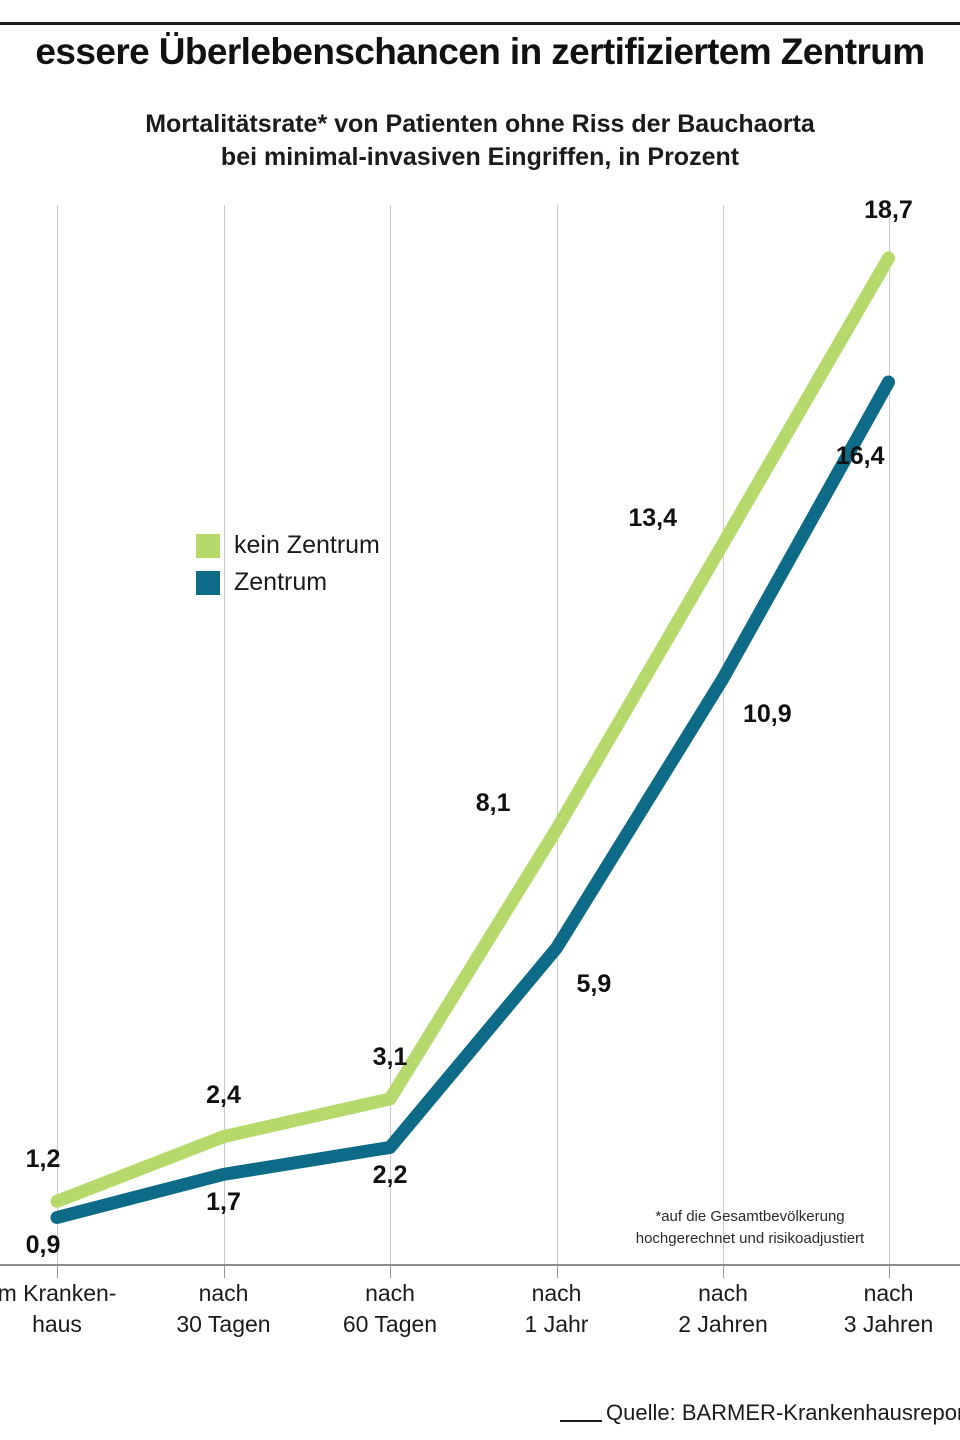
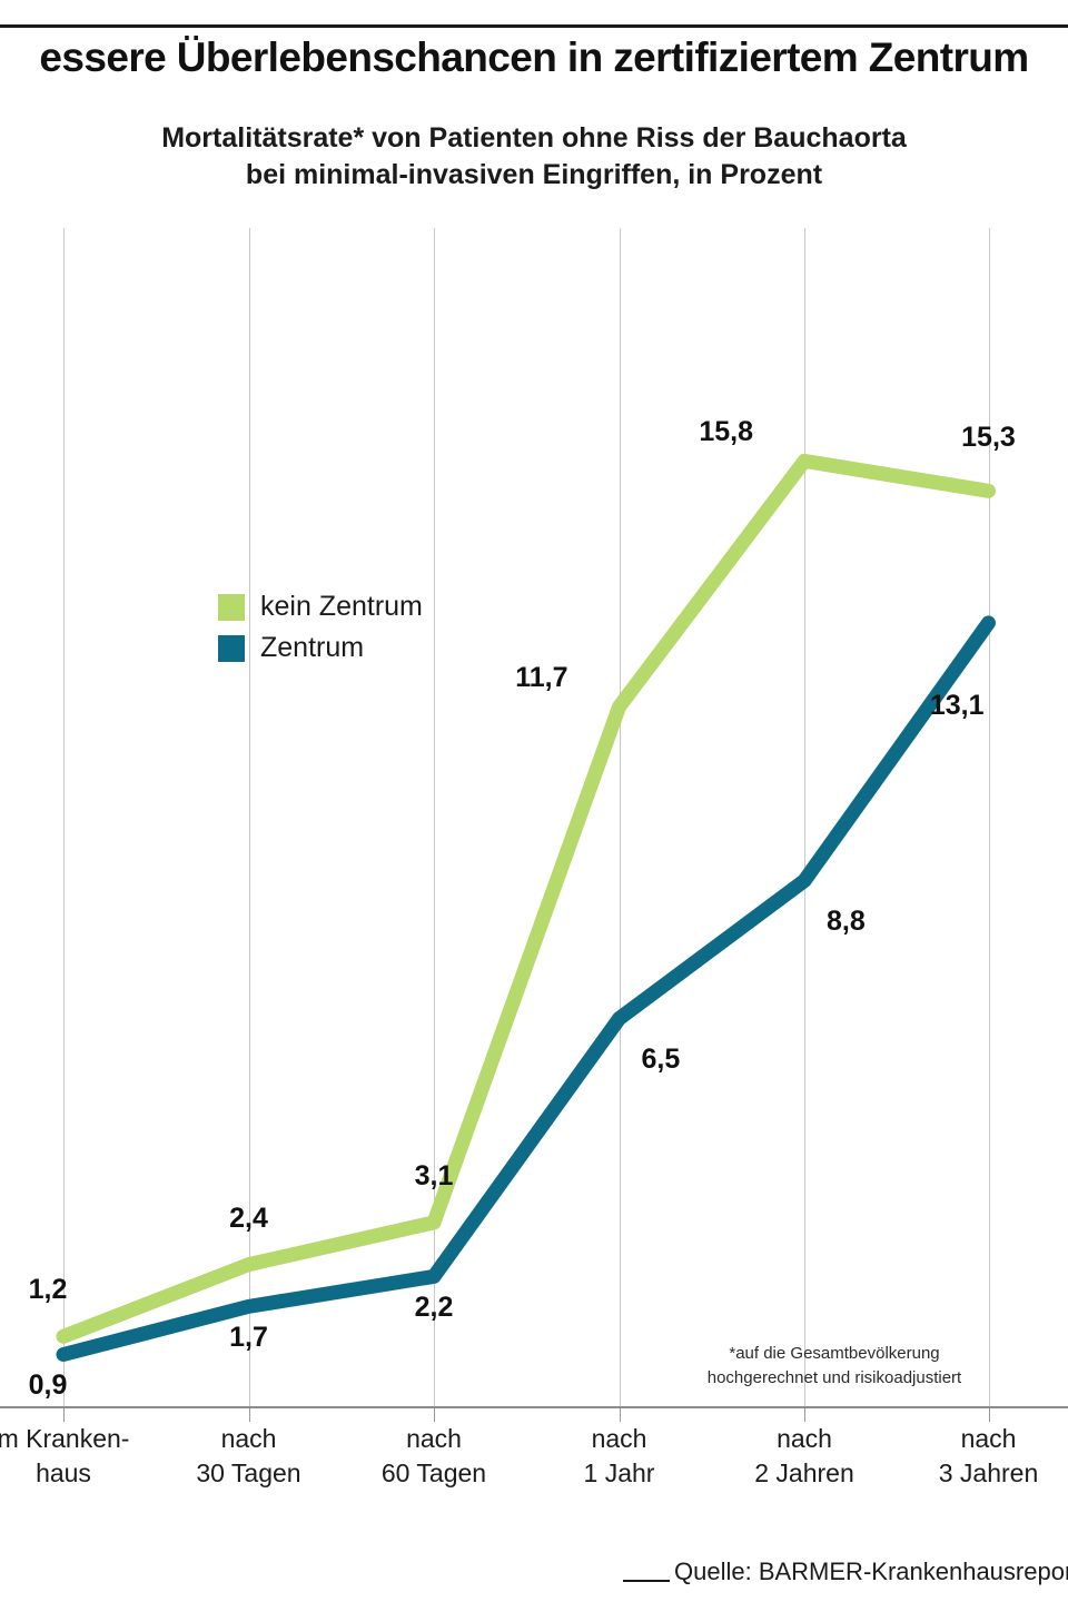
kein Zentrum/nach 1 Jahr: 8,1 -> 11,7
Zentrum/nach 1 Jahr: 5,9 -> 6,5
kein Zentrum/nach 2 Jahren: 13,4 -> 15,8
Zentrum/nach 2 Jahren: 10,9 -> 8,8
kein Zentrum/nach 3 Jahren: 18,7 -> 15,3
Zentrum/nach 3 Jahren: 16,4 -> 13,1
